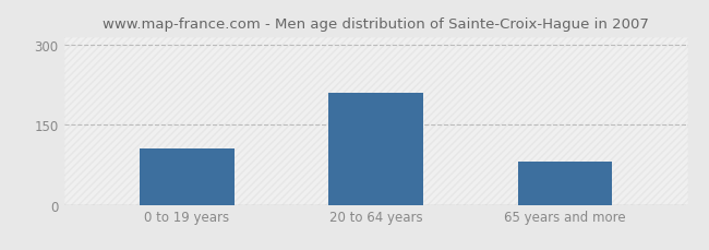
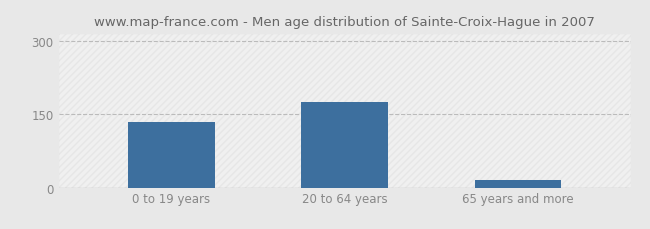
0 to 19 years: 105 -> 135
20 to 64 years: 210 -> 175
65 years and more: 80 -> 15
